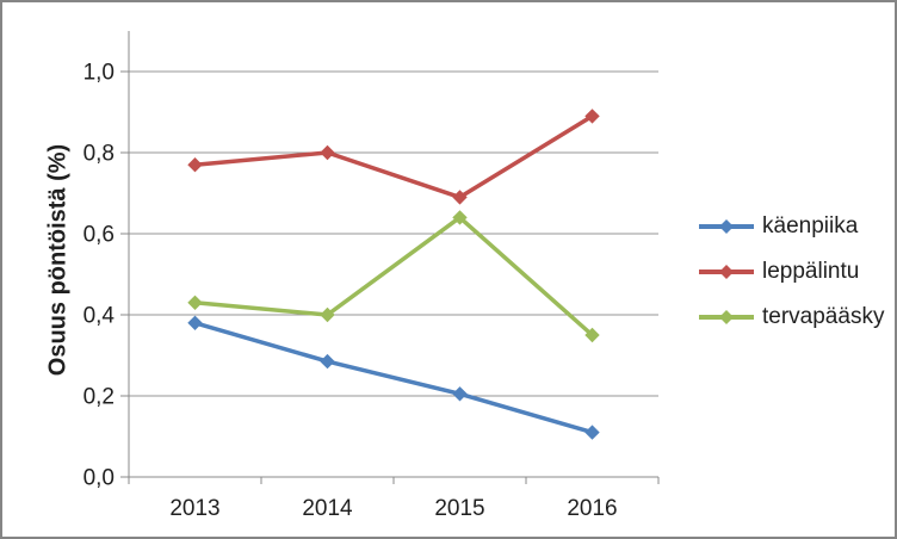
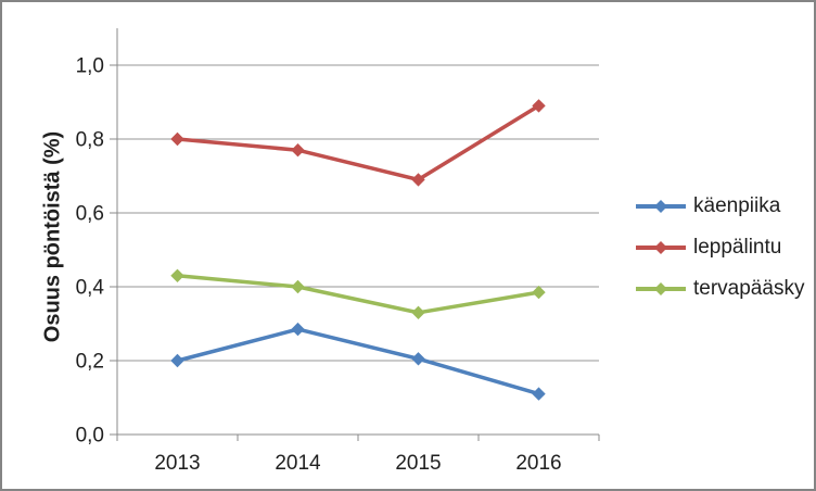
käenpiika/2013: 0,38 -> 0,20
leppälintu/2013: 0,77 -> 0,80
leppälintu/2014: 0,80 -> 0,77
tervapääsky/2015: 0,64 -> 0,33
tervapääsky/2016: 0,35 -> 0,39
